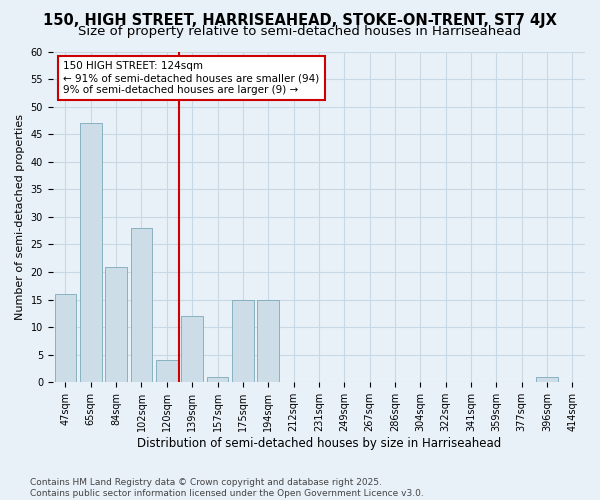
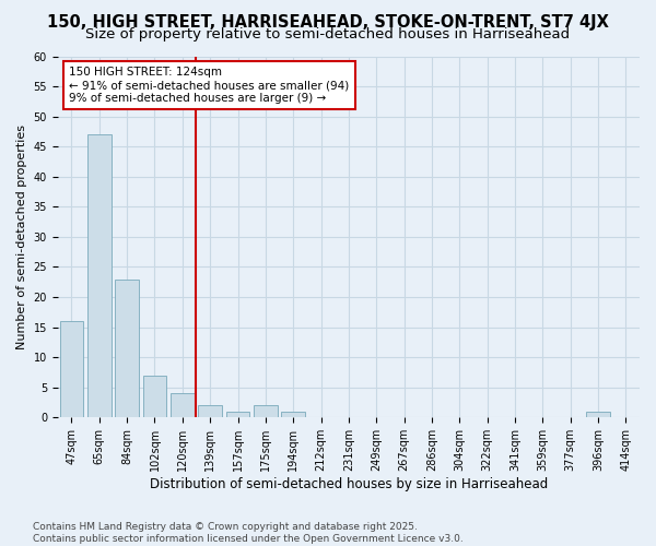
84sqm: 21 -> 23
102sqm: 28 -> 7
139sqm: 12 -> 2
175sqm: 15 -> 2
194sqm: 15 -> 1
